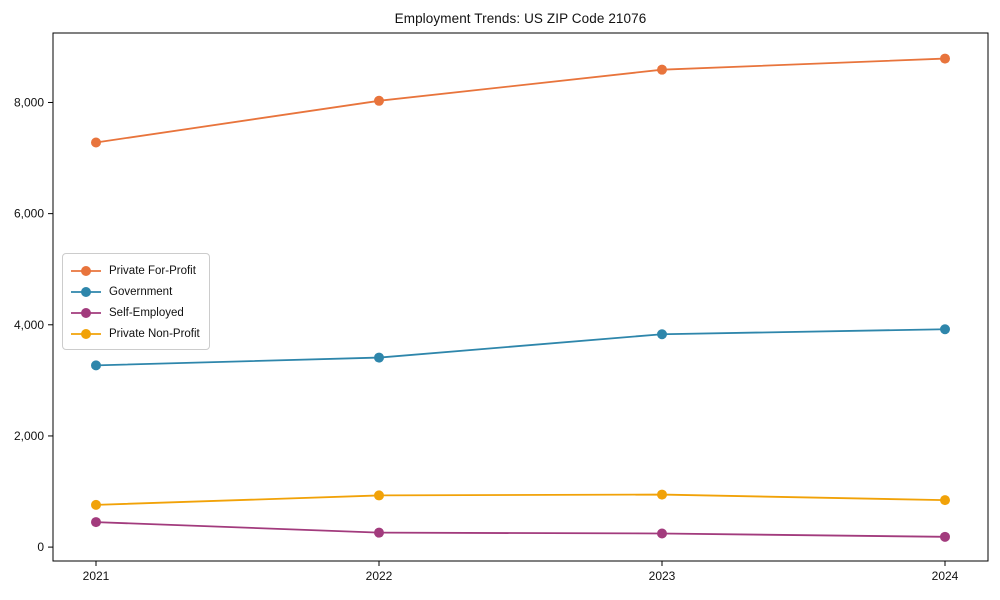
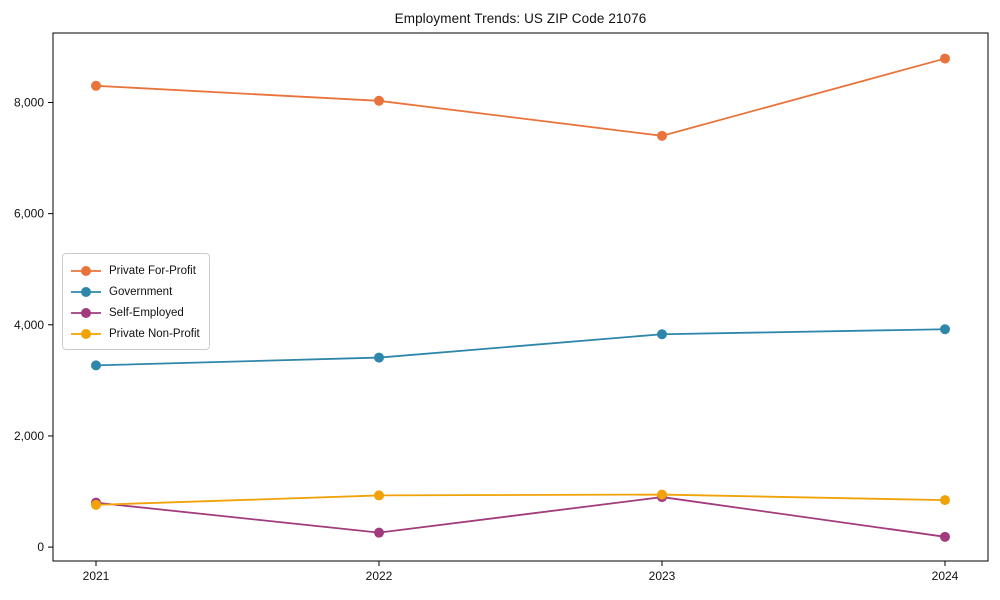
Private For-Profit/2021: 7300 -> 8300
Self-Employed/2021: 400 -> 800
Private For-Profit/2023: 8600 -> 7400
Self-Employed/2023: 200 -> 900
